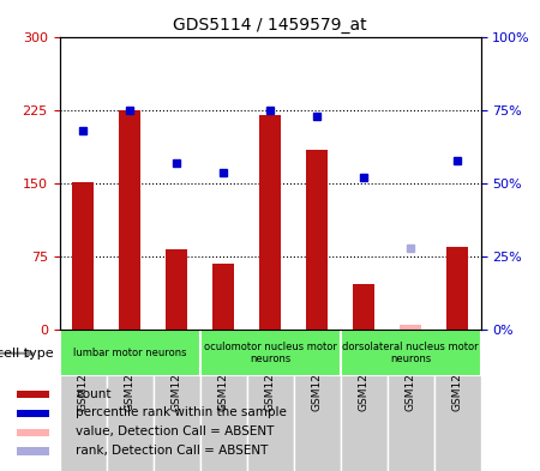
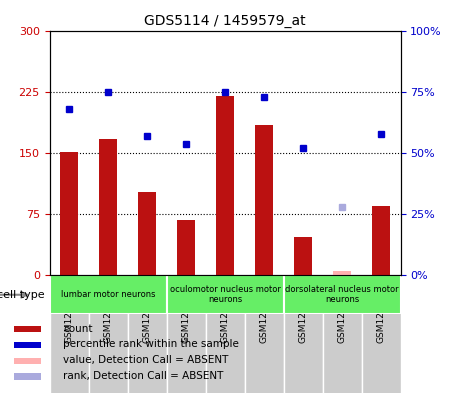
GSM1259964: 225 -> 168
GSM1259965: 82 -> 102
